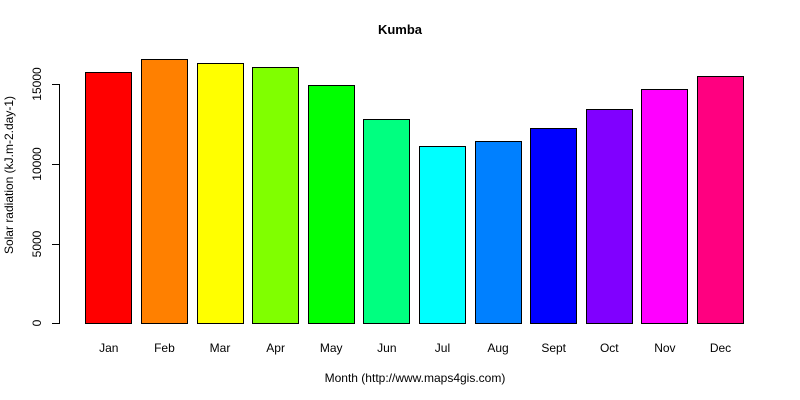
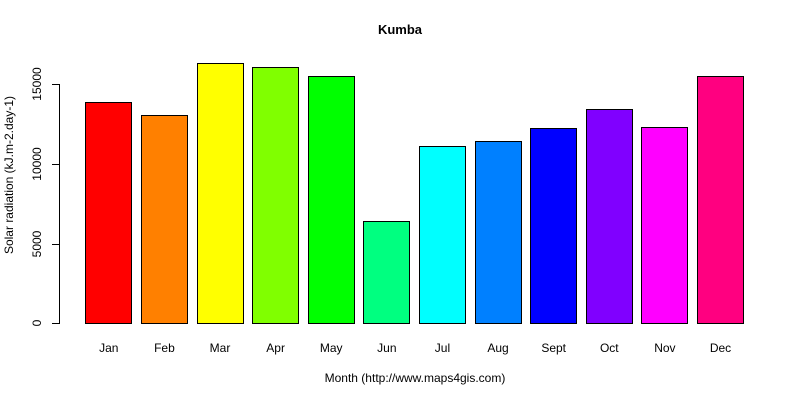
Jan: 15800 -> 13900
Feb: 16600 -> 13100
May: 14900 -> 15500
Jun: 12800 -> 6400
Nov: 14700 -> 12300
